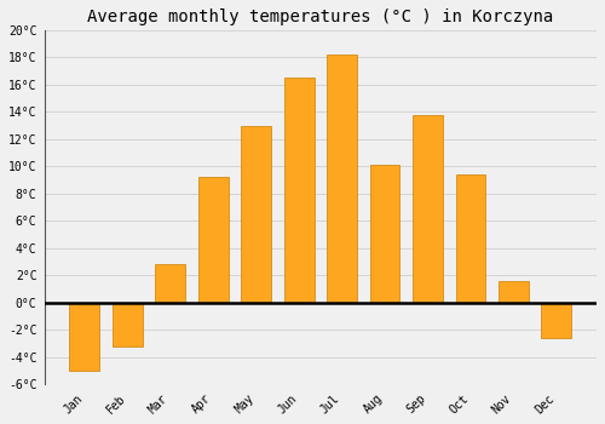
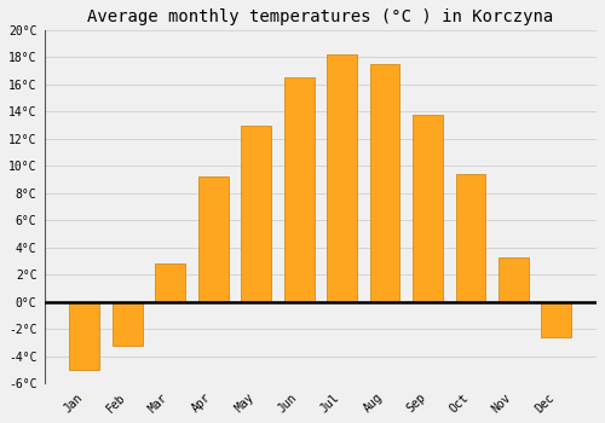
Aug: 10.1°C -> 17.5°C
Nov: 1.6°C -> 3.3°C
